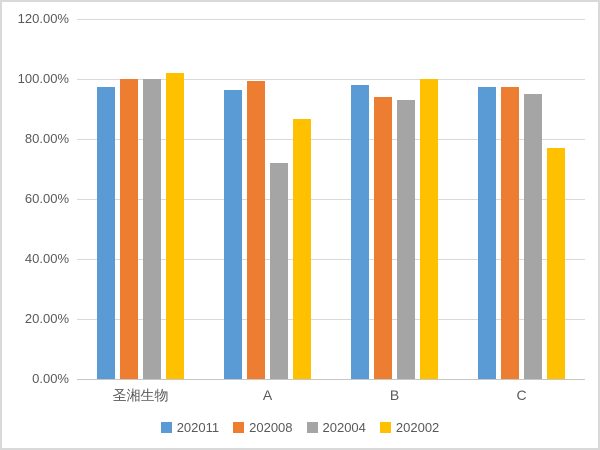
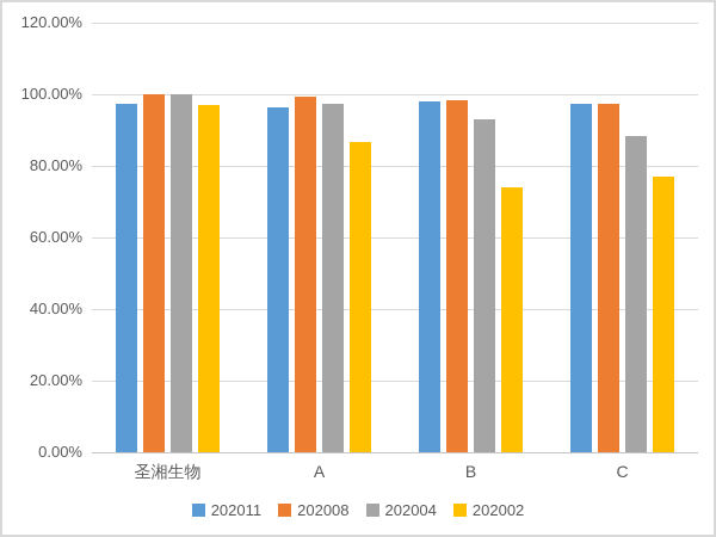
202002/圣湘生物: 102% -> 97%
202004/A: 72% -> 97%
202008/B: 94% -> 98%
202002/B: 100% -> 74%
202004/C: 95% -> 88%
